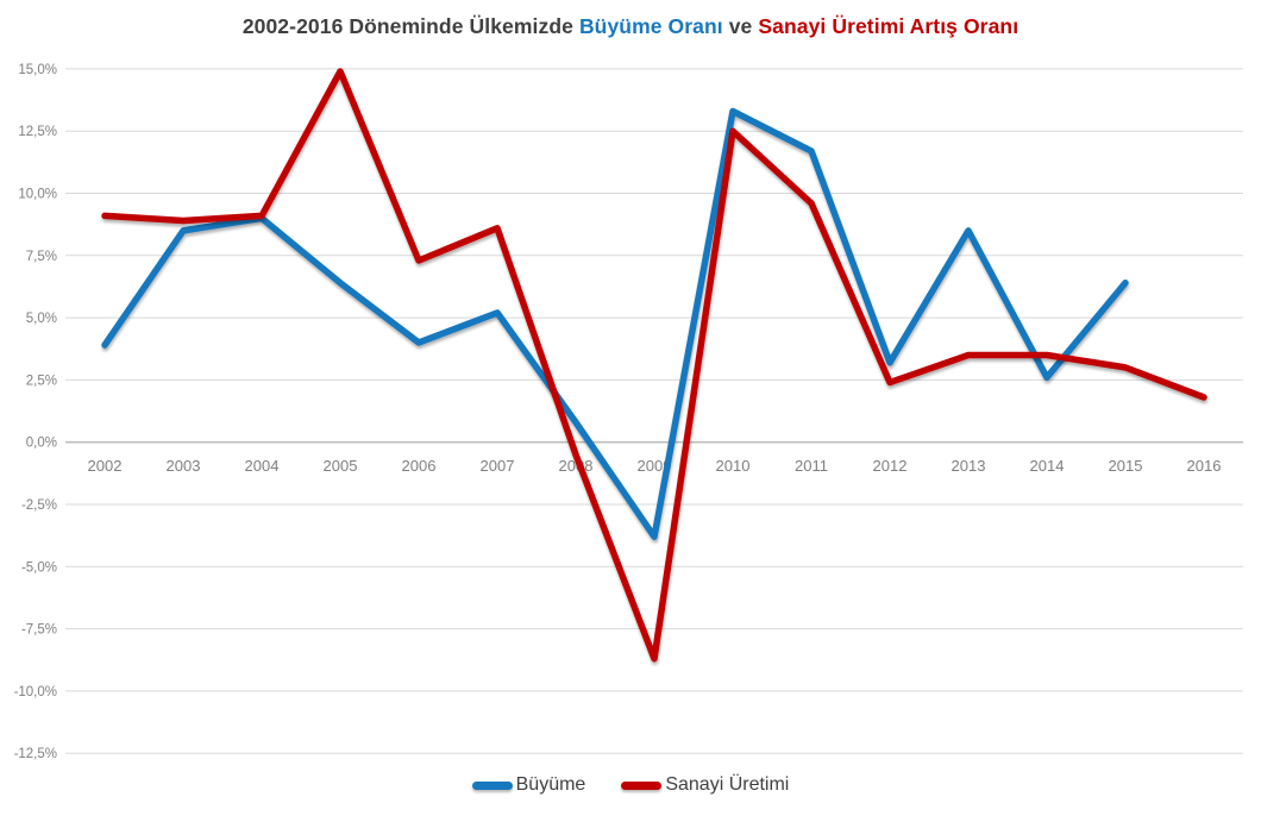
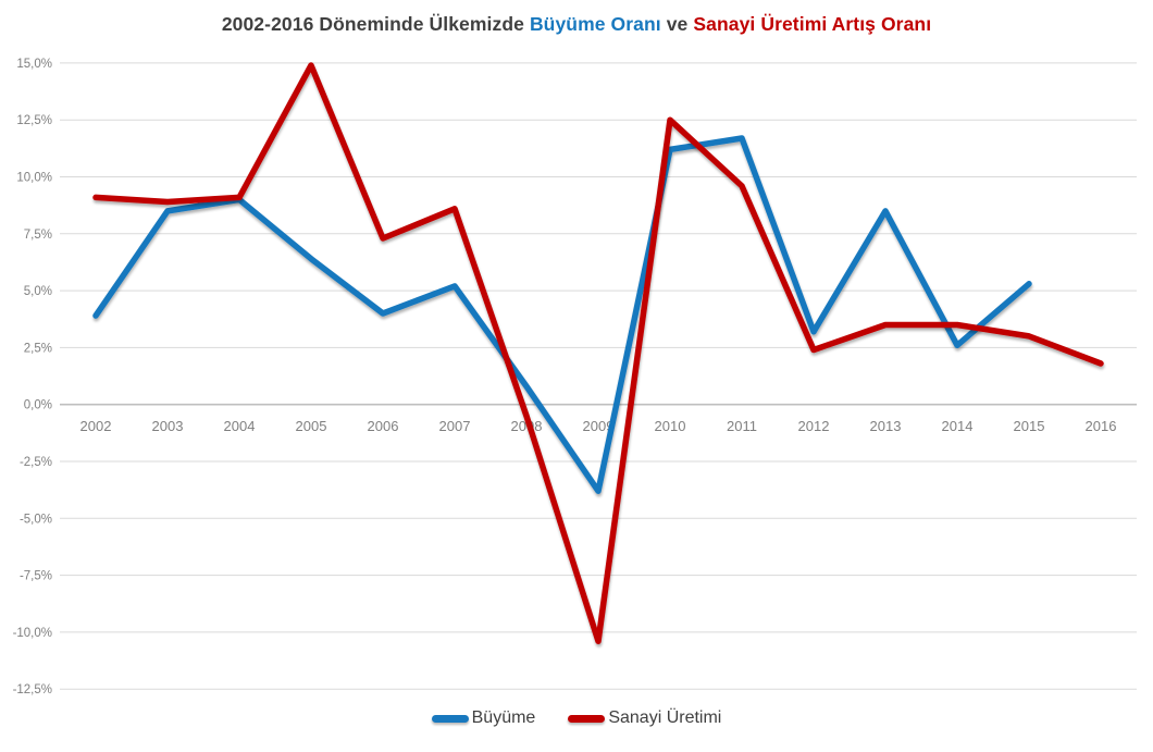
Sanayi Üretimi/2009: -8,7% -> -10,4%
Büyüme/2010: 13,3% -> 11,2%
Büyüme/2015: 6,4% -> 5,3%
